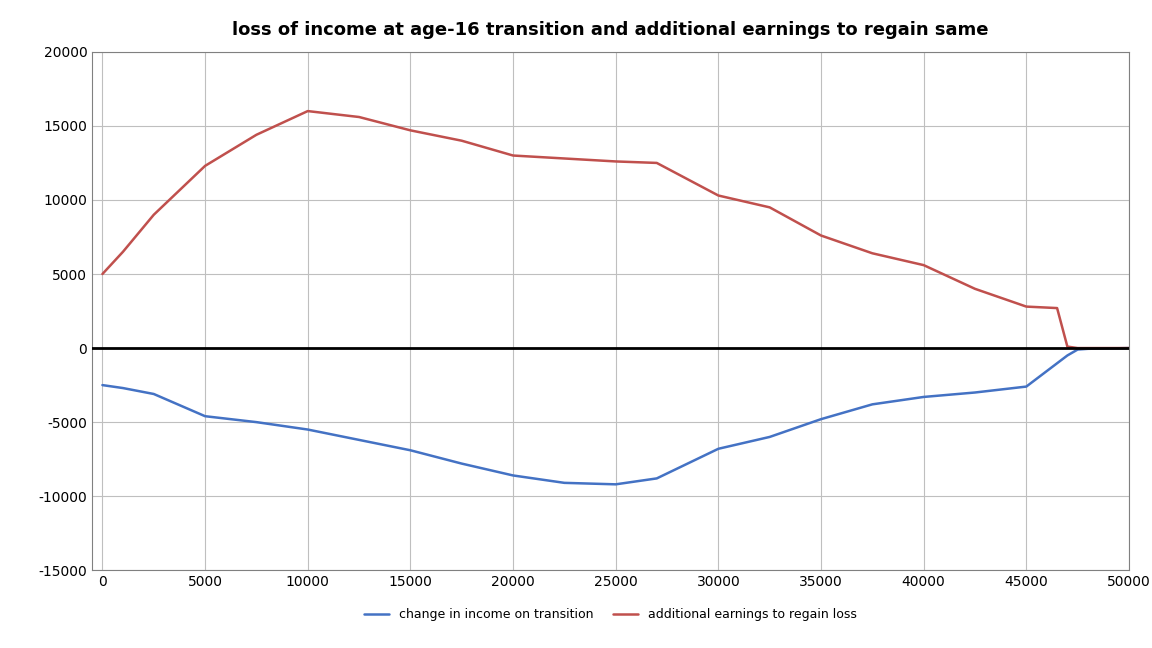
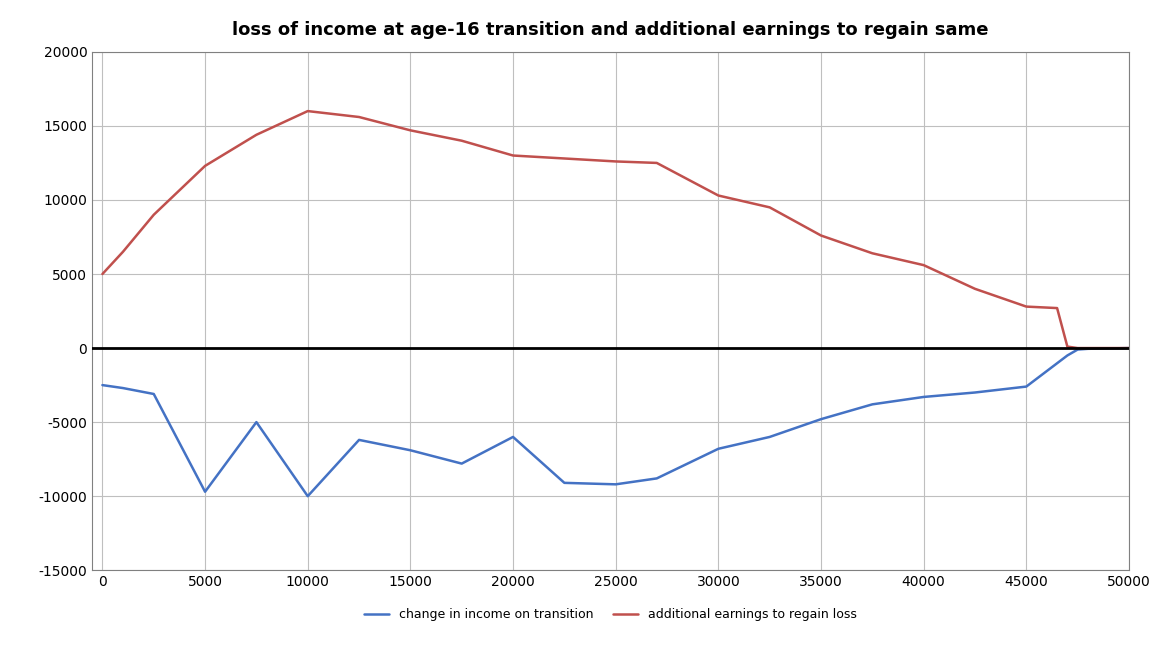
change in income on transition/5000: -4600 -> -9700
change in income on transition/10000: -5500 -> -10000
change in income on transition/20000: -8600 -> -6000
